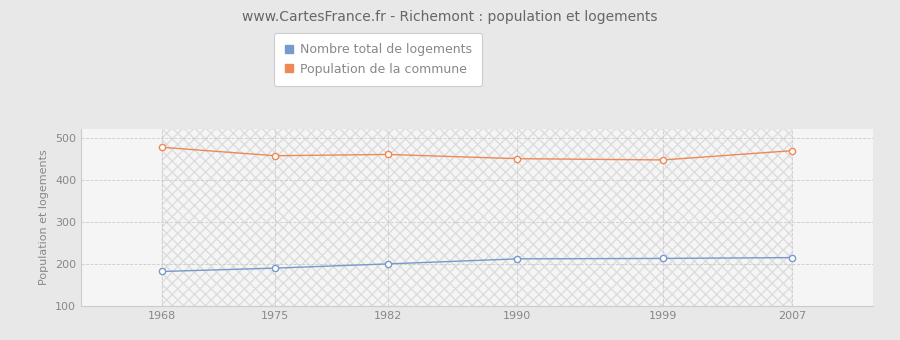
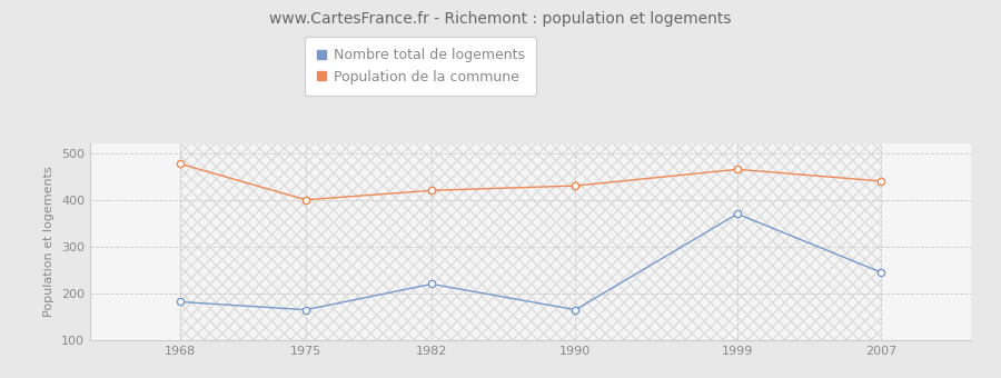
Nombre total de logements/1975: 190 -> 165
Population de la commune/1975: 457 -> 400
Nombre total de logements/1982: 200 -> 220
Population de la commune/1982: 460 -> 420
Nombre total de logements/1990: 212 -> 165
Population de la commune/1990: 450 -> 430
Nombre total de logements/1999: 213 -> 370
Population de la commune/1999: 447 -> 465
Nombre total de logements/2007: 215 -> 245
Population de la commune/2007: 469 -> 440
